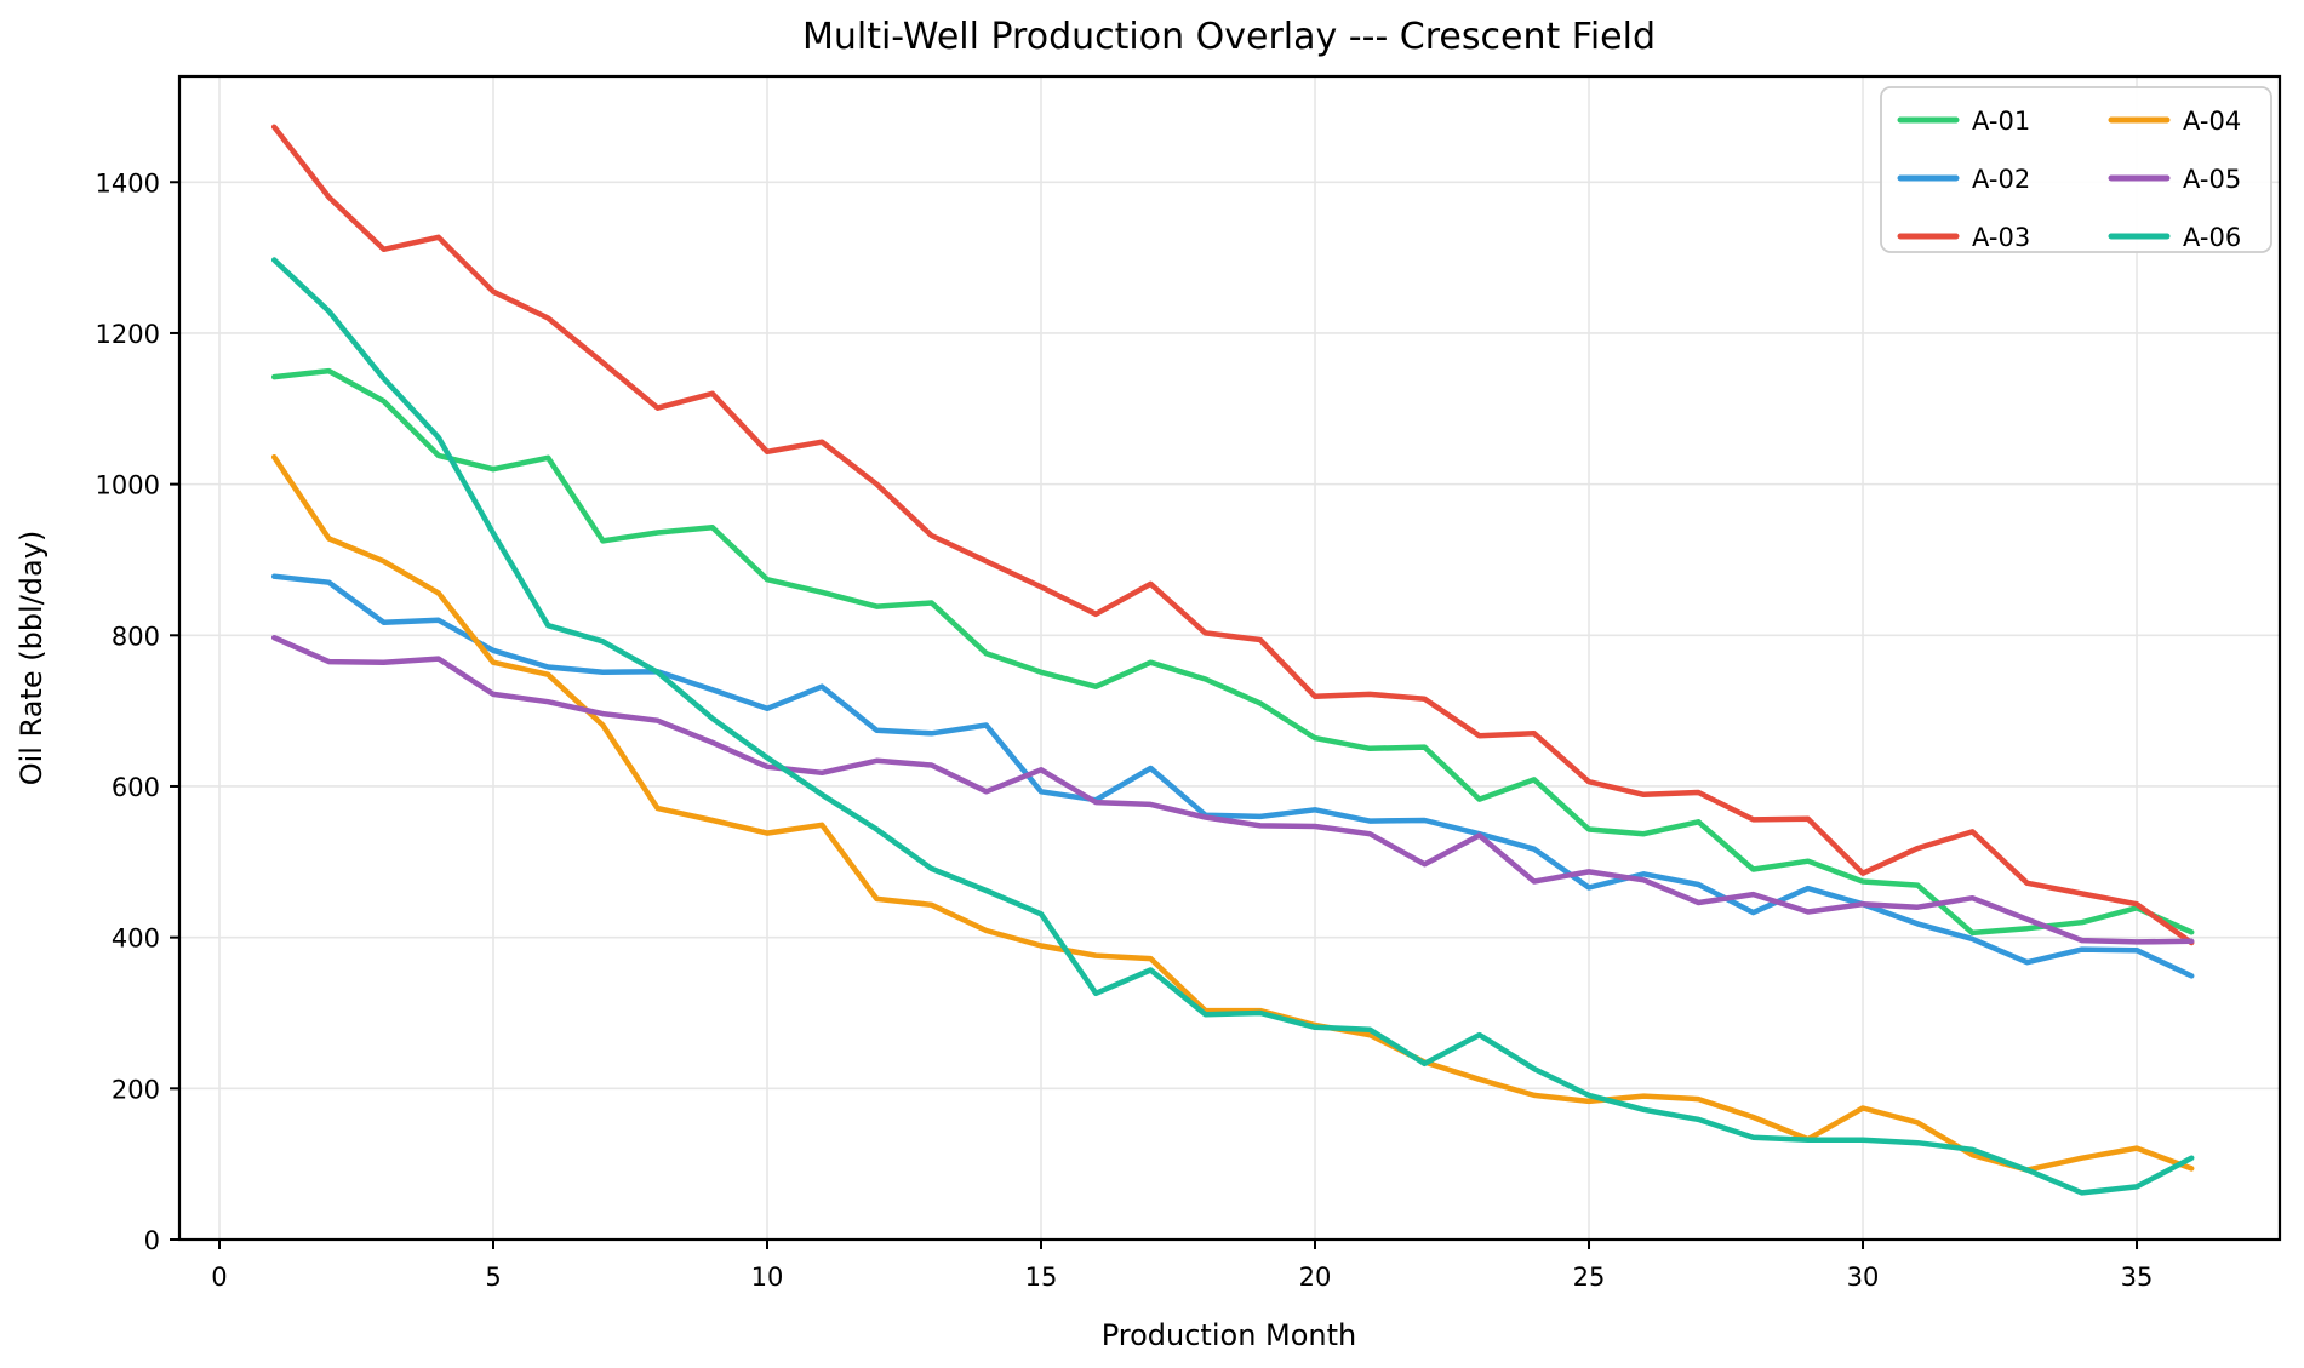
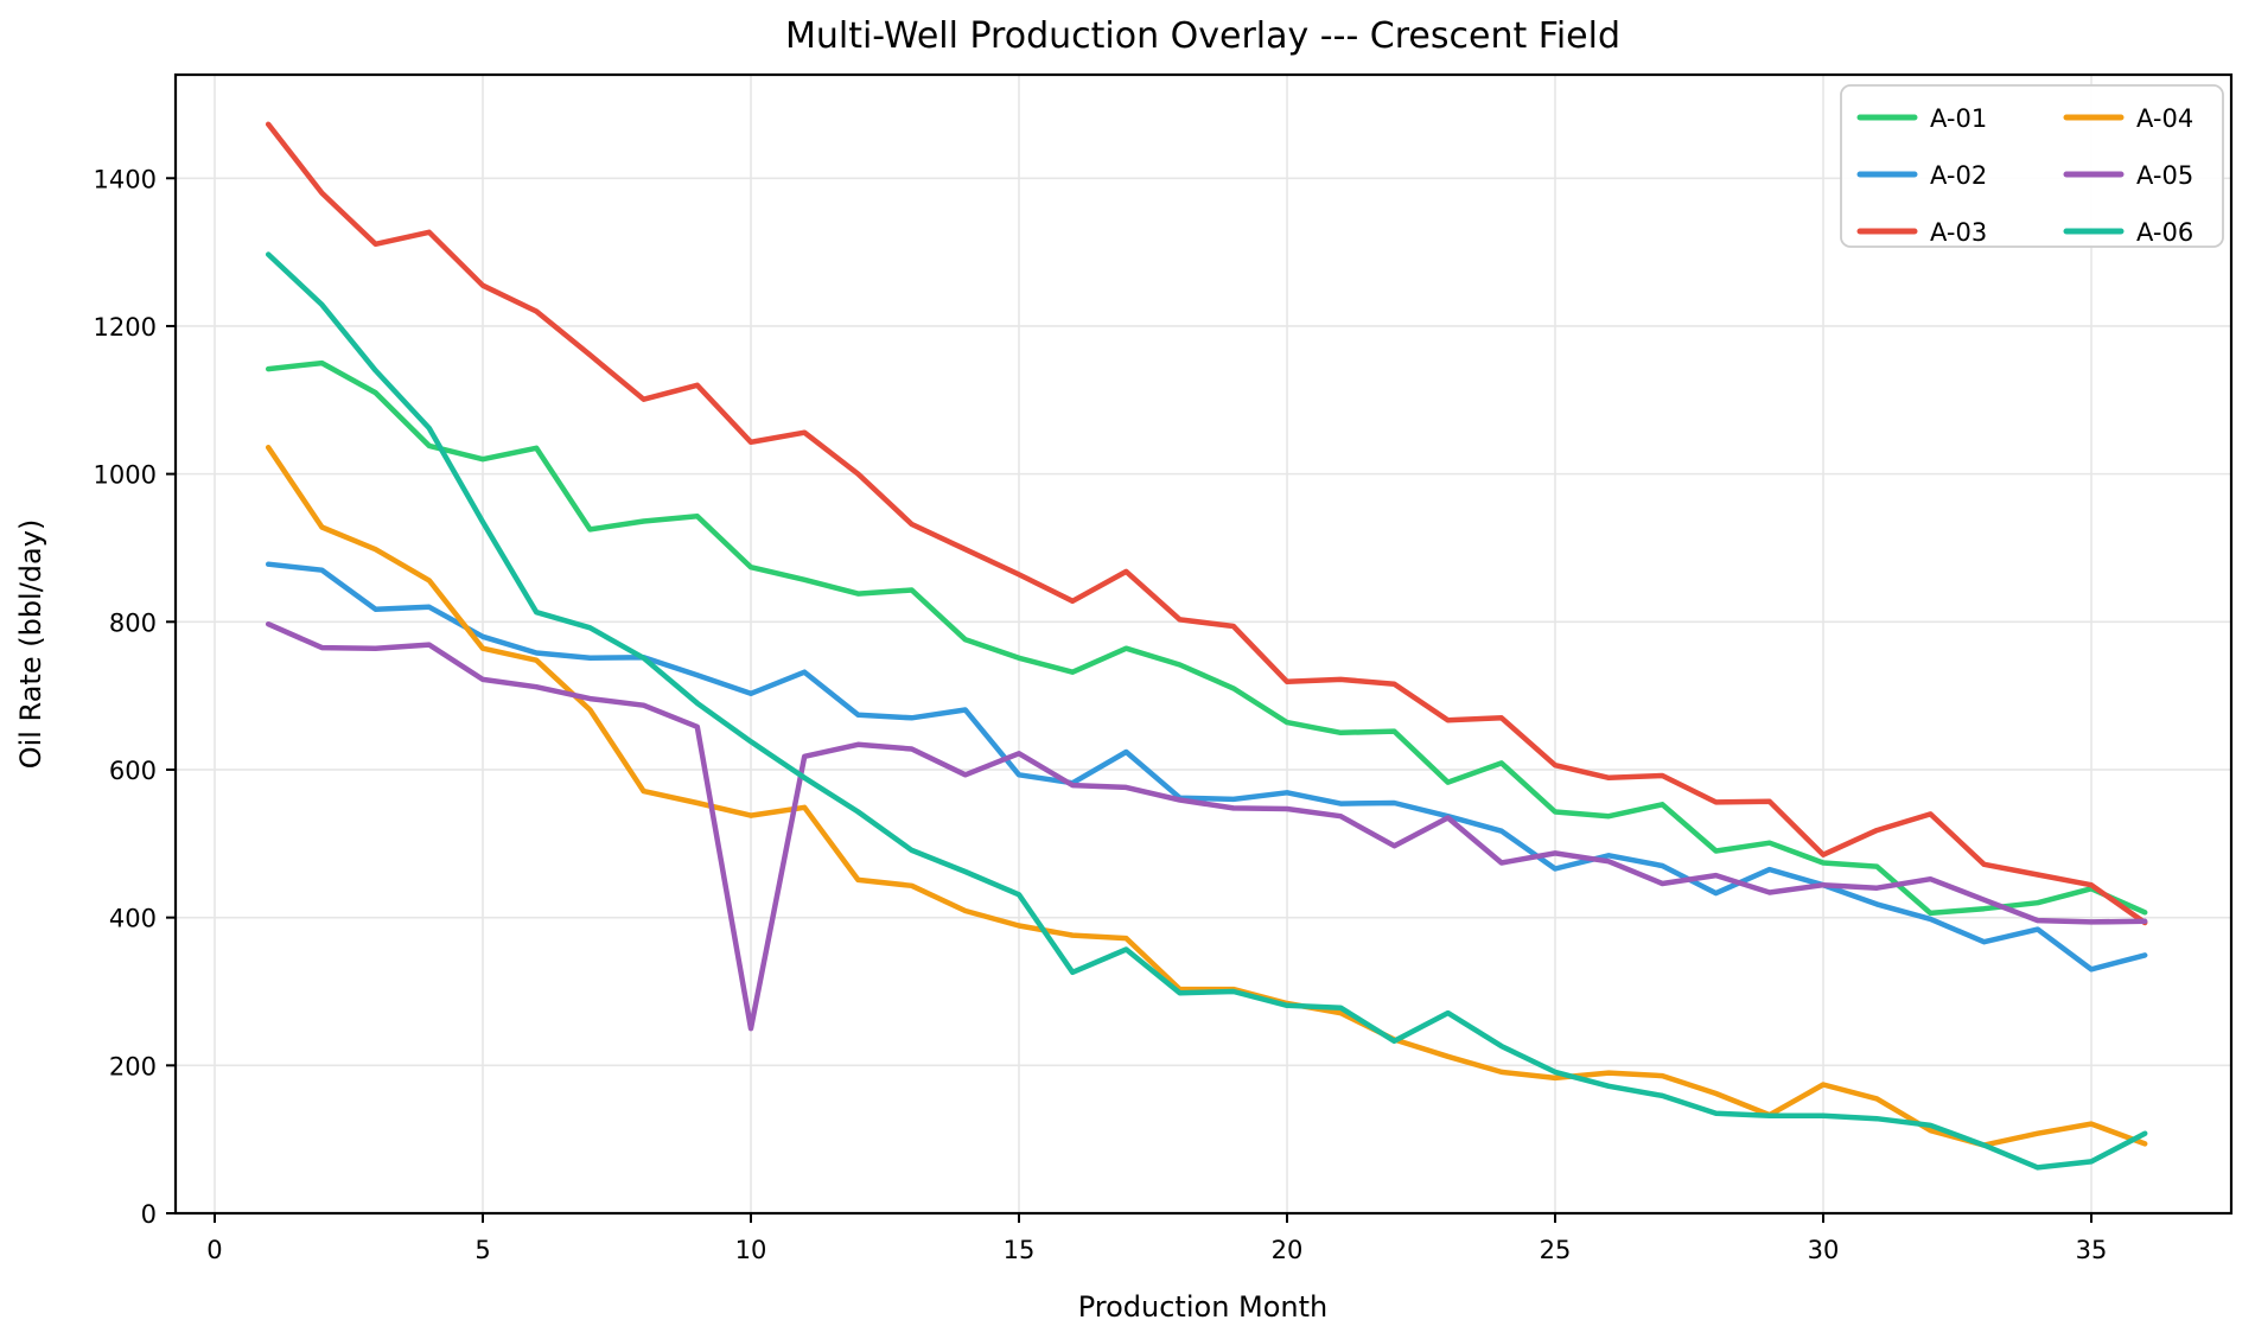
A-05/10: 630 -> 250
A-02/35: 380 -> 330
